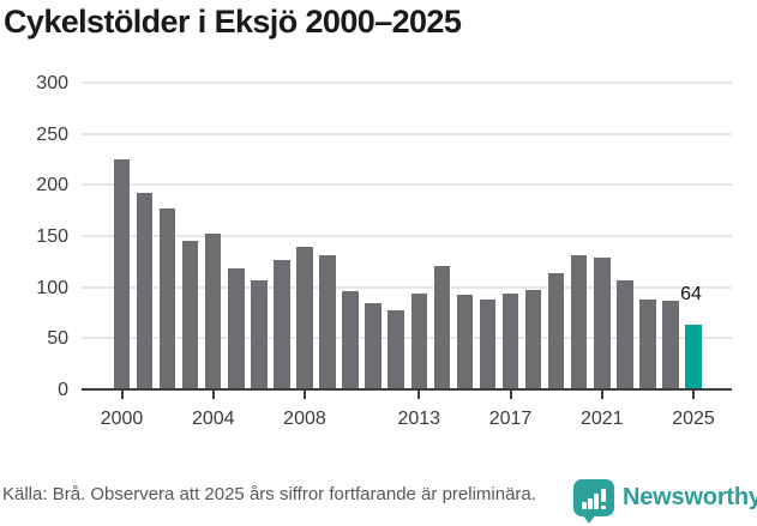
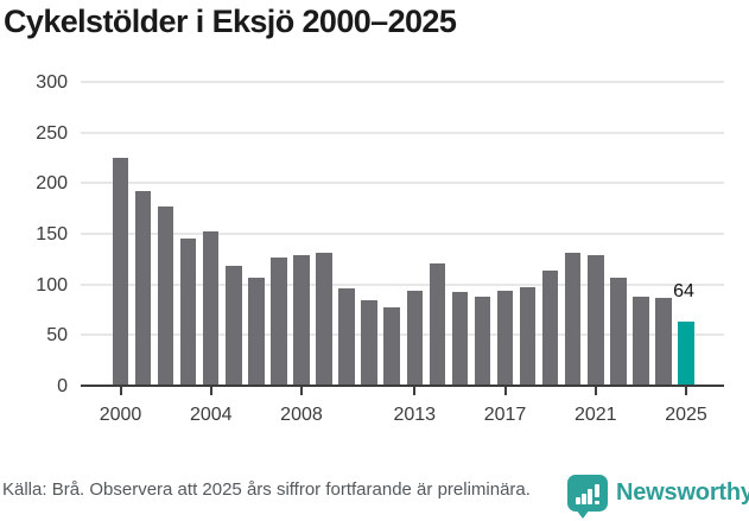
2008: 140 -> 130
